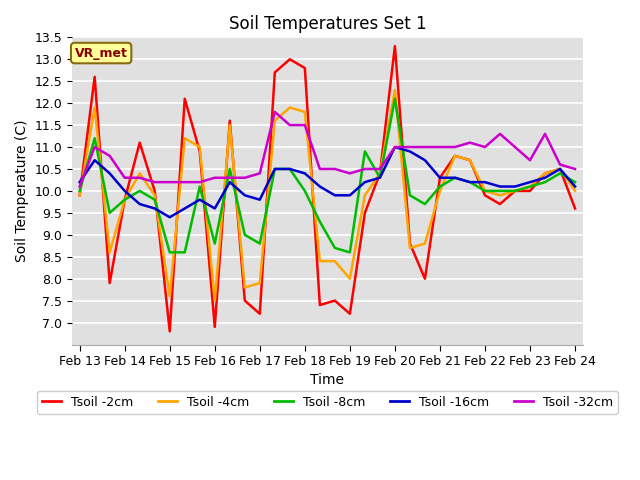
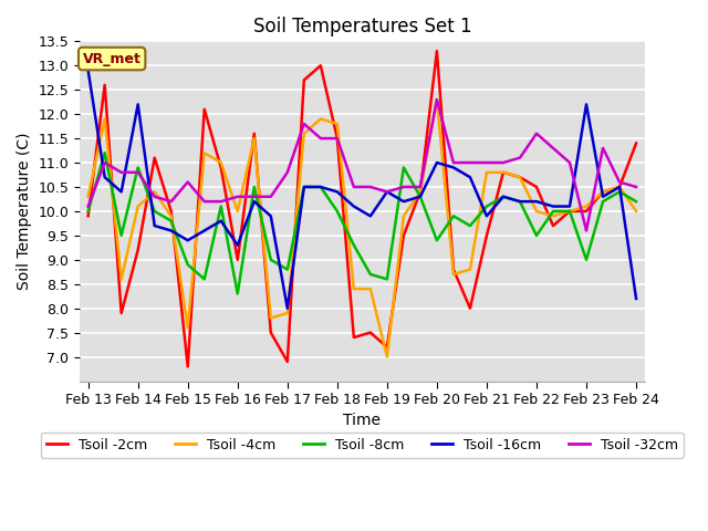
Tsoil -4cm/Feb 13: 9.9 -> 10.3
Tsoil -16cm/Feb 13: 10.2 -> 12.9
Tsoil -2cm/Feb 14: 9.8 -> 9.2
Tsoil -4cm/Feb 14: 9.8 -> 10.1
Tsoil -8cm/Feb 14: 9.8 -> 10.9
Tsoil -16cm/Feb 14: 10.0 -> 12.2
Tsoil -32cm/Feb 14: 10.3 -> 10.8
Tsoil -8cm/Feb 15: 8.6 -> 8.9
Tsoil -32cm/Feb 15: 10.2 -> 10.6
Tsoil -2cm/Feb 16: 6.9 -> 9.0
Tsoil -4cm/Feb 16: 7.5 -> 10.0
Tsoil -8cm/Feb 16: 8.8 -> 8.3
Tsoil -16cm/Feb 16: 9.6 -> 9.3
Tsoil -2cm/Feb 17: 7.2 -> 6.9
Tsoil -16cm/Feb 17: 9.8 -> 8.0
Tsoil -32cm/Feb 17: 10.4 -> 10.8
Tsoil -2cm/Feb 18: 12.8 -> 11.5
Tsoil -4cm/Feb 19: 8.0 -> 7.0
Tsoil -16cm/Feb 19: 9.9 -> 10.4
Tsoil -8cm/Feb 20: 12.1 -> 9.4
Tsoil -32cm/Feb 20: 11.0 -> 12.3
Tsoil -2cm/Feb 21: 10.3 -> 9.5
Tsoil -4cm/Feb 21: 10.0 -> 10.8
Tsoil -16cm/Feb 21: 10.3 -> 9.9
Tsoil -2cm/Feb 22: 9.9 -> 10.5
Tsoil -8cm/Feb 22: 10.0 -> 9.5
Tsoil -32cm/Feb 22: 11.0 -> 11.6
Tsoil -8cm/Feb 23: 10.1 -> 9.0
Tsoil -16cm/Feb 23: 10.2 -> 12.2
Tsoil -32cm/Feb 23: 10.7 -> 9.6
Tsoil -2cm/Feb 24: 9.6 -> 11.4
Tsoil -16cm/Feb 24: 10.1 -> 8.2
